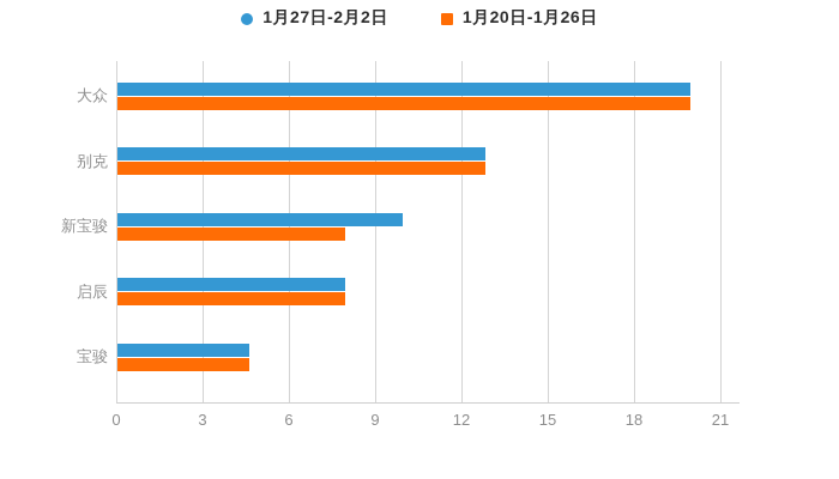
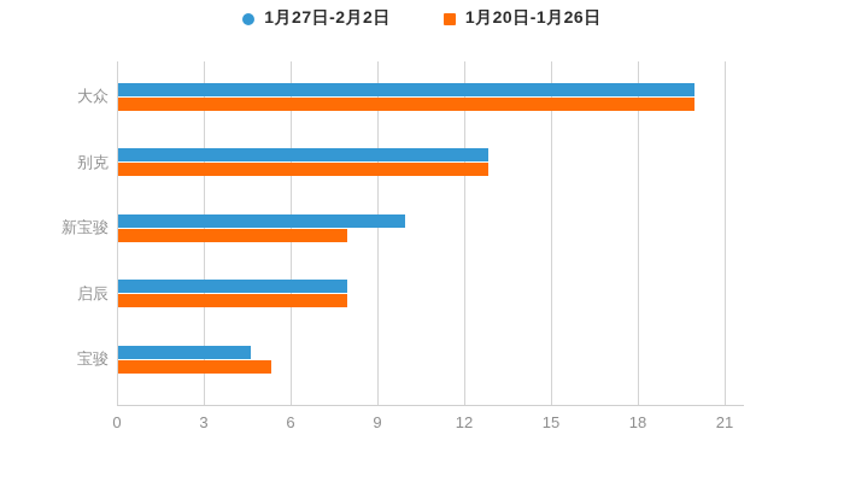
1月20日-1月26日/宝骏: 4.6 -> 5.3
